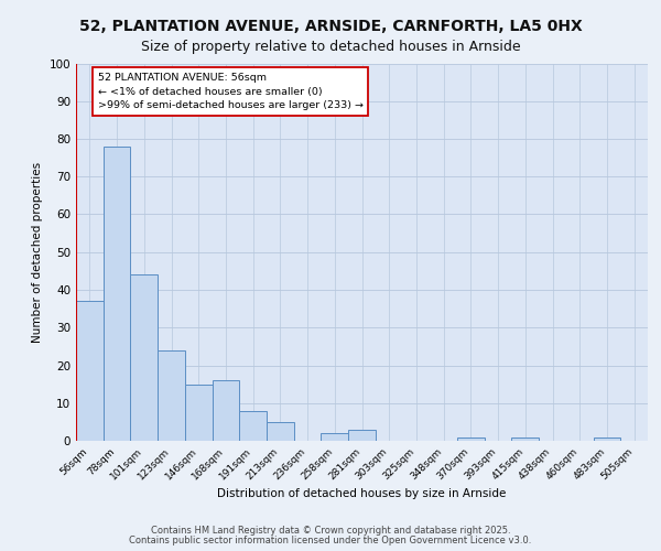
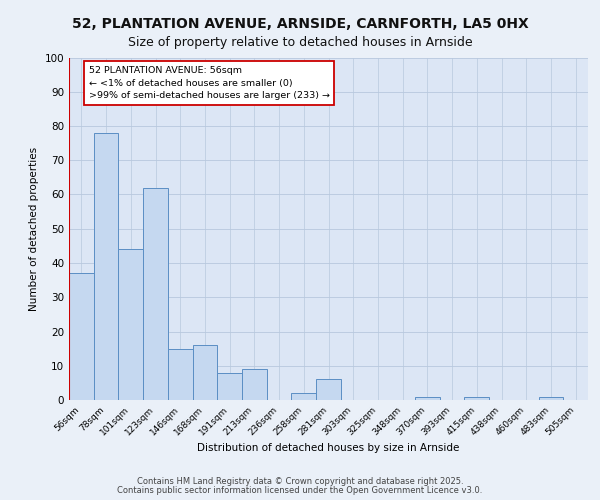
123sqm: 24 -> 62
213sqm: 5 -> 9
281sqm: 3 -> 6
